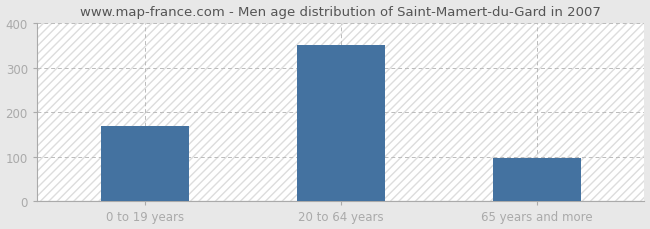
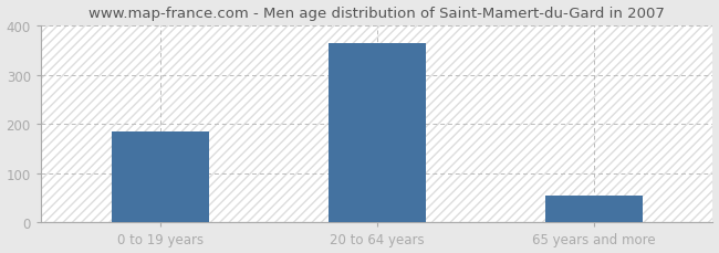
0 to 19 years: 170 -> 185
20 to 64 years: 350 -> 365
65 years and more: 97 -> 55
